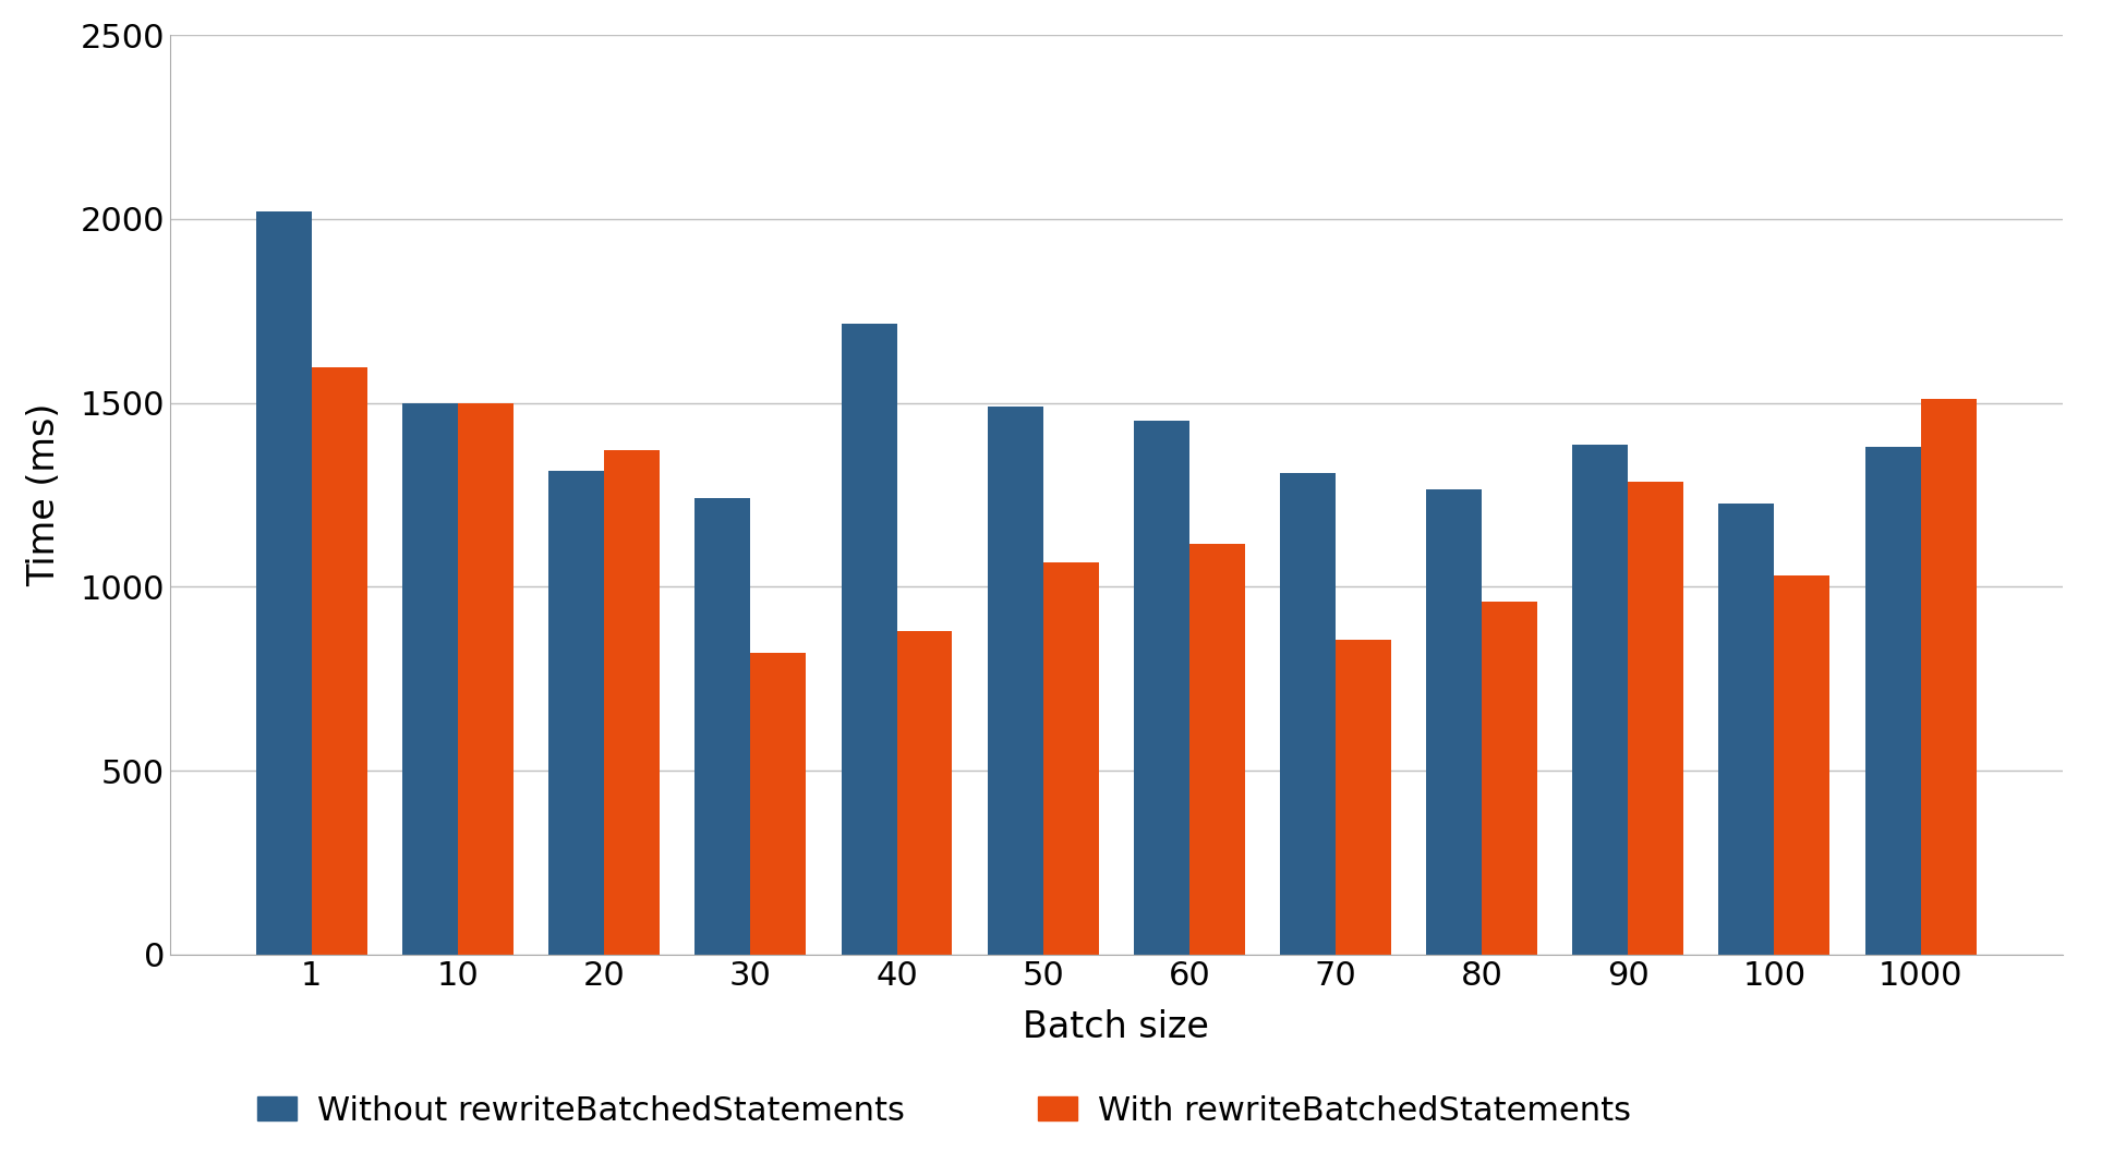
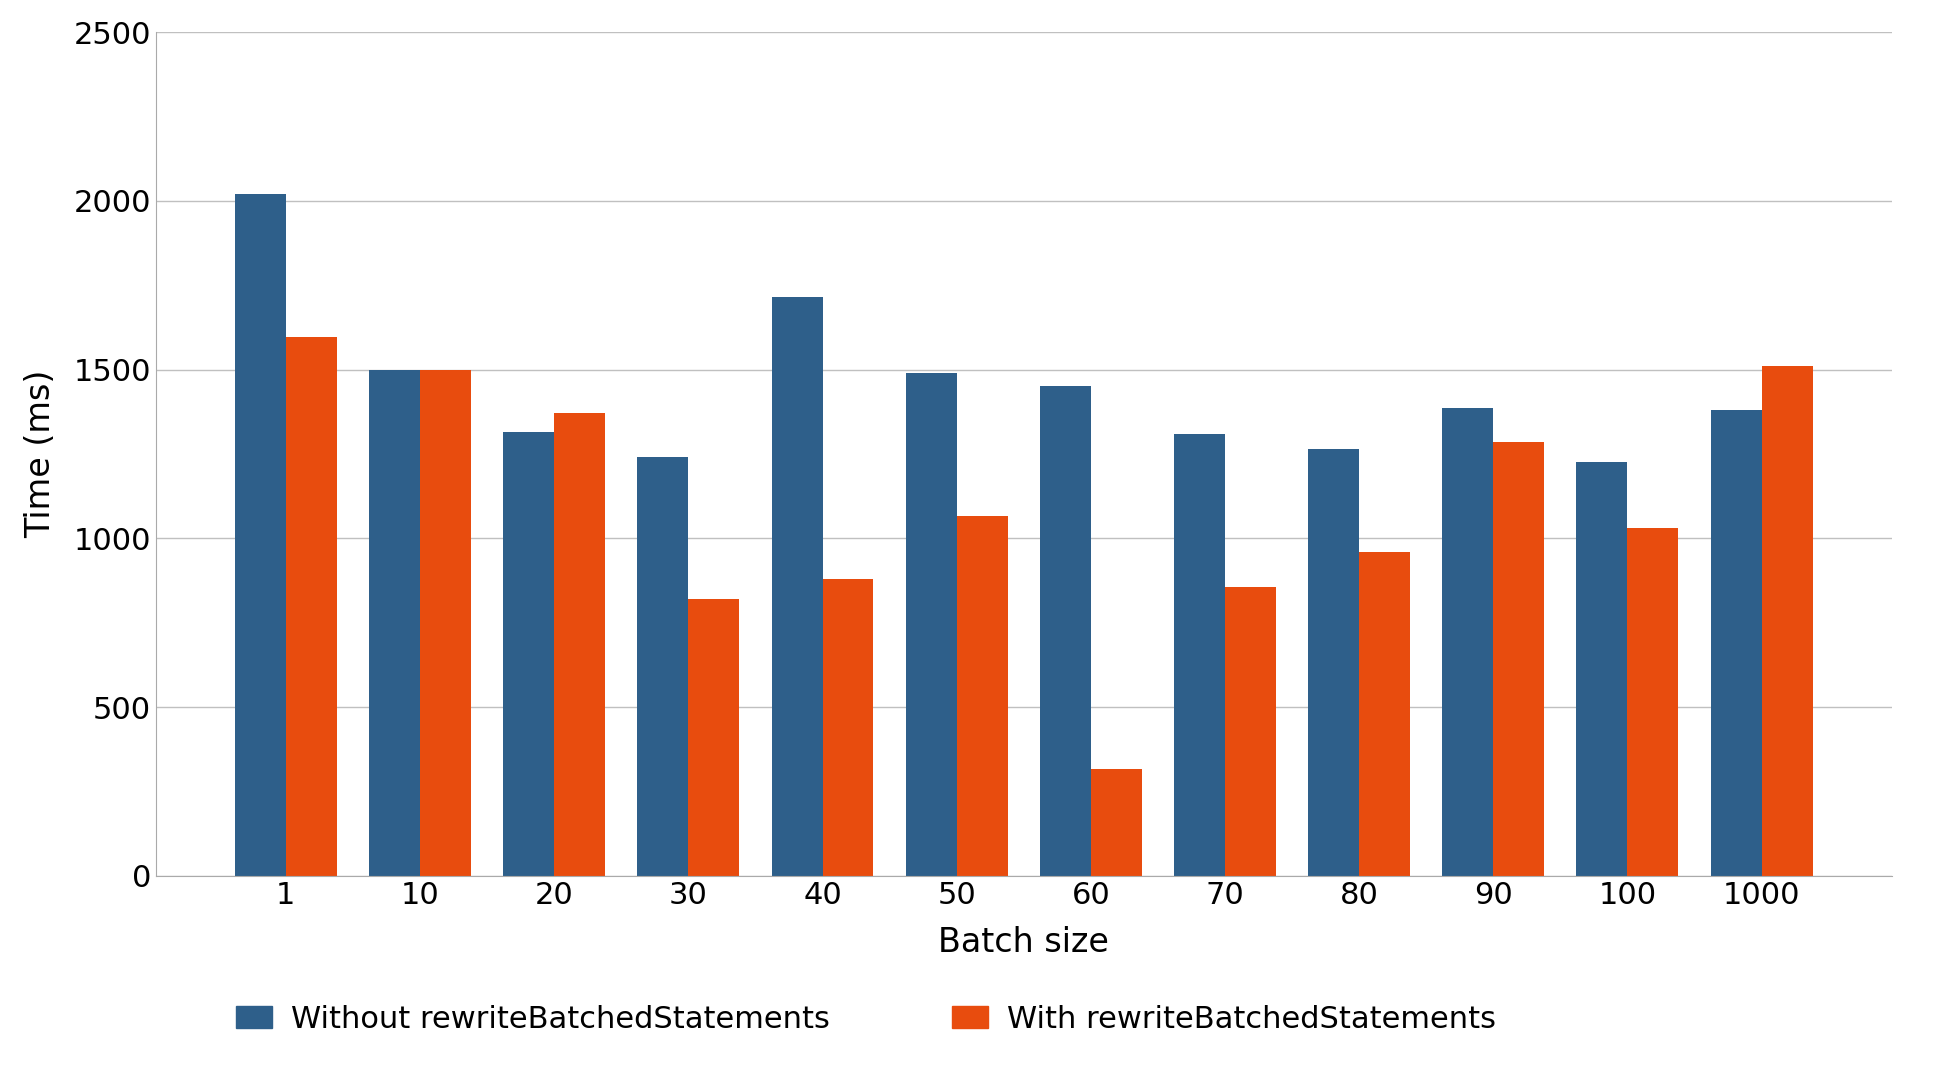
With rewriteBatchedStatements/60: 1115 -> 315
